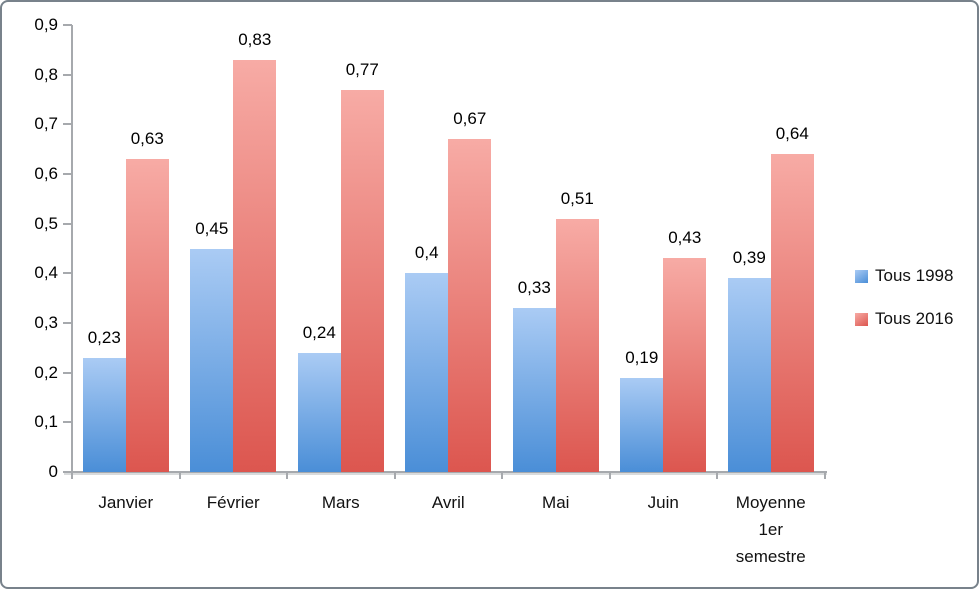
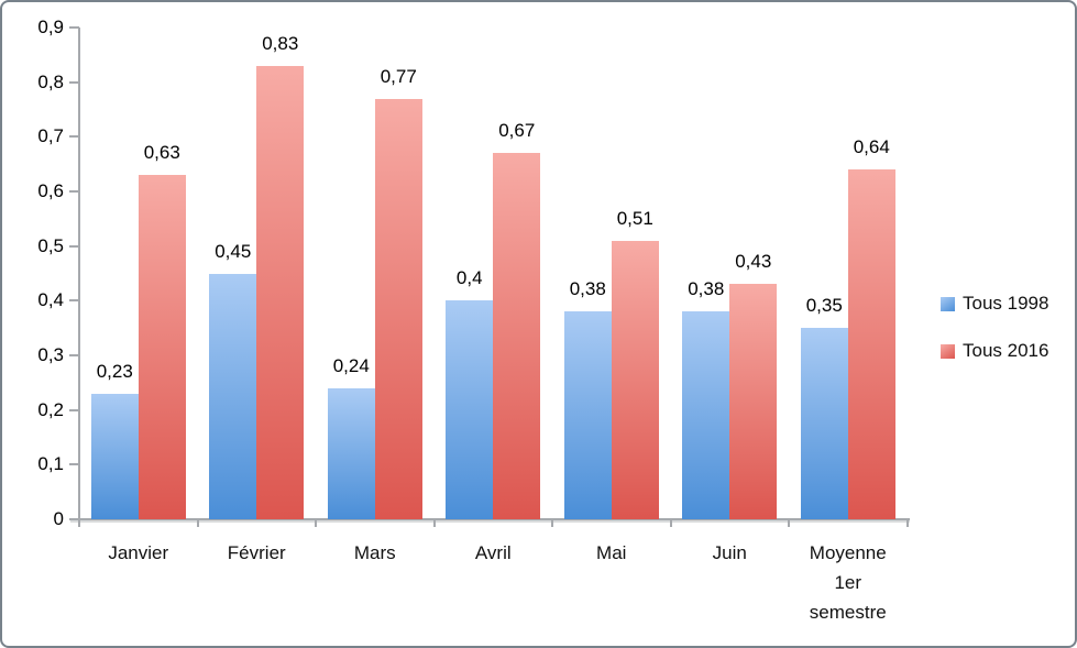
Tous 1998/Mai: 0,33 -> 0,38
Tous 1998/Juin: 0,19 -> 0,38
Tous 1998/Moyenne 1er semestre: 0,39 -> 0,35
